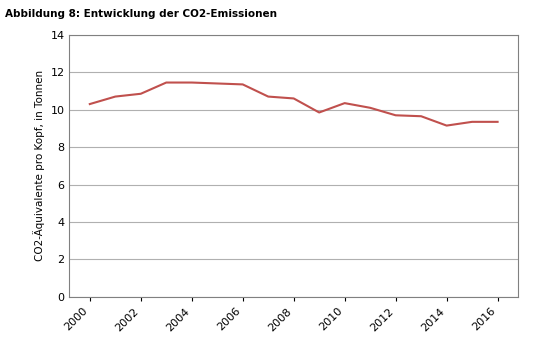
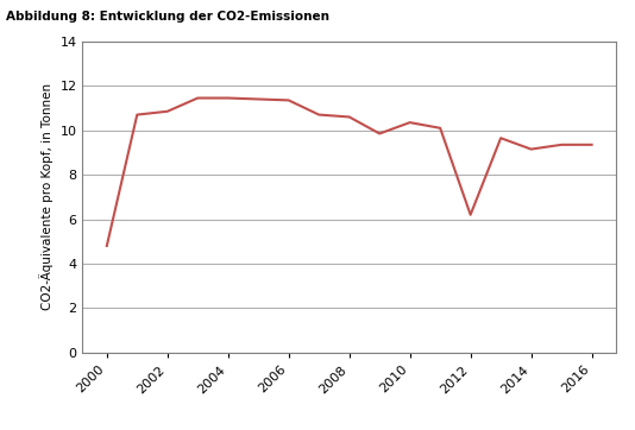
2000: 10.3 -> 4.8
2012: 9.7 -> 6.2
